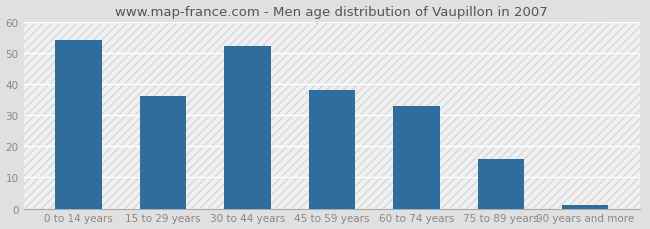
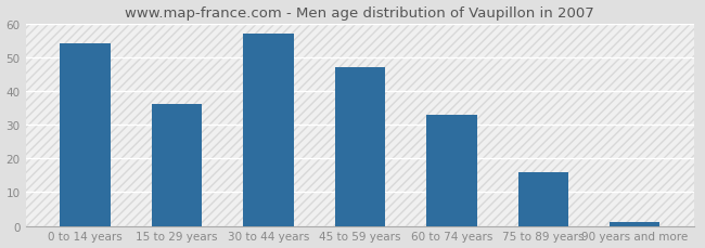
30 to 44 years: 52 -> 57
45 to 59 years: 38 -> 47
